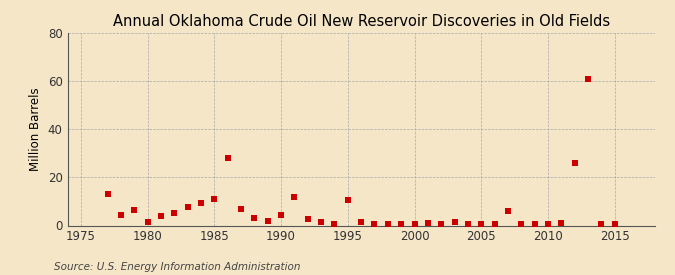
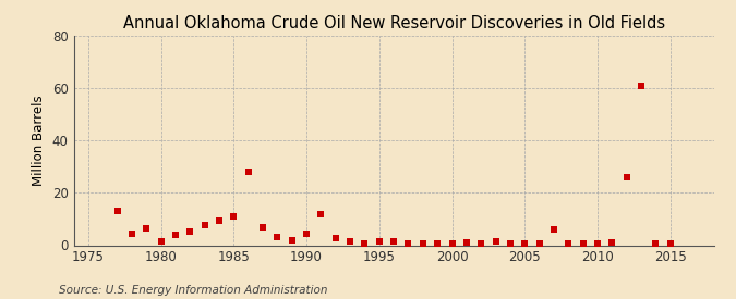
1995: 10.5 -> 1.5
